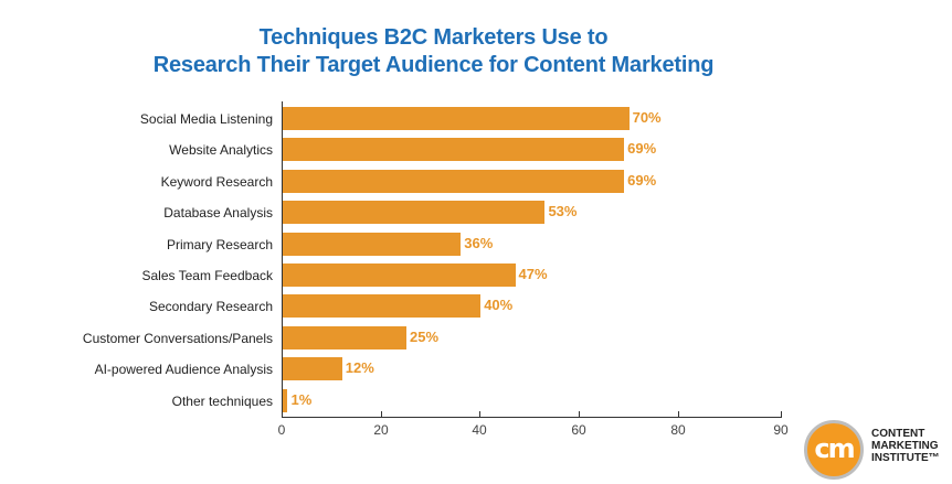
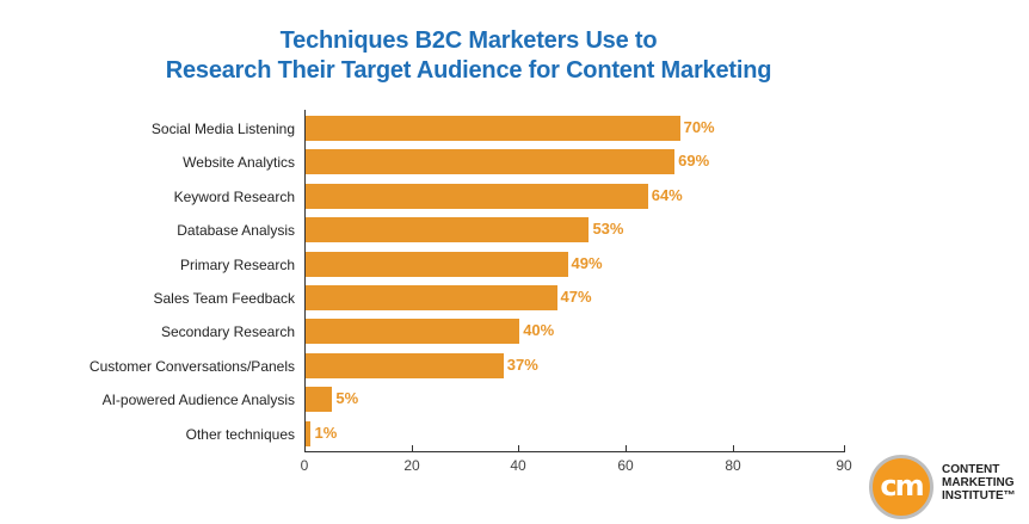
Keyword Research: 69% -> 64%
Primary Research: 36% -> 49%
Customer Conversations/Panels: 25% -> 37%
AI-powered Audience Analysis: 12% -> 5%
